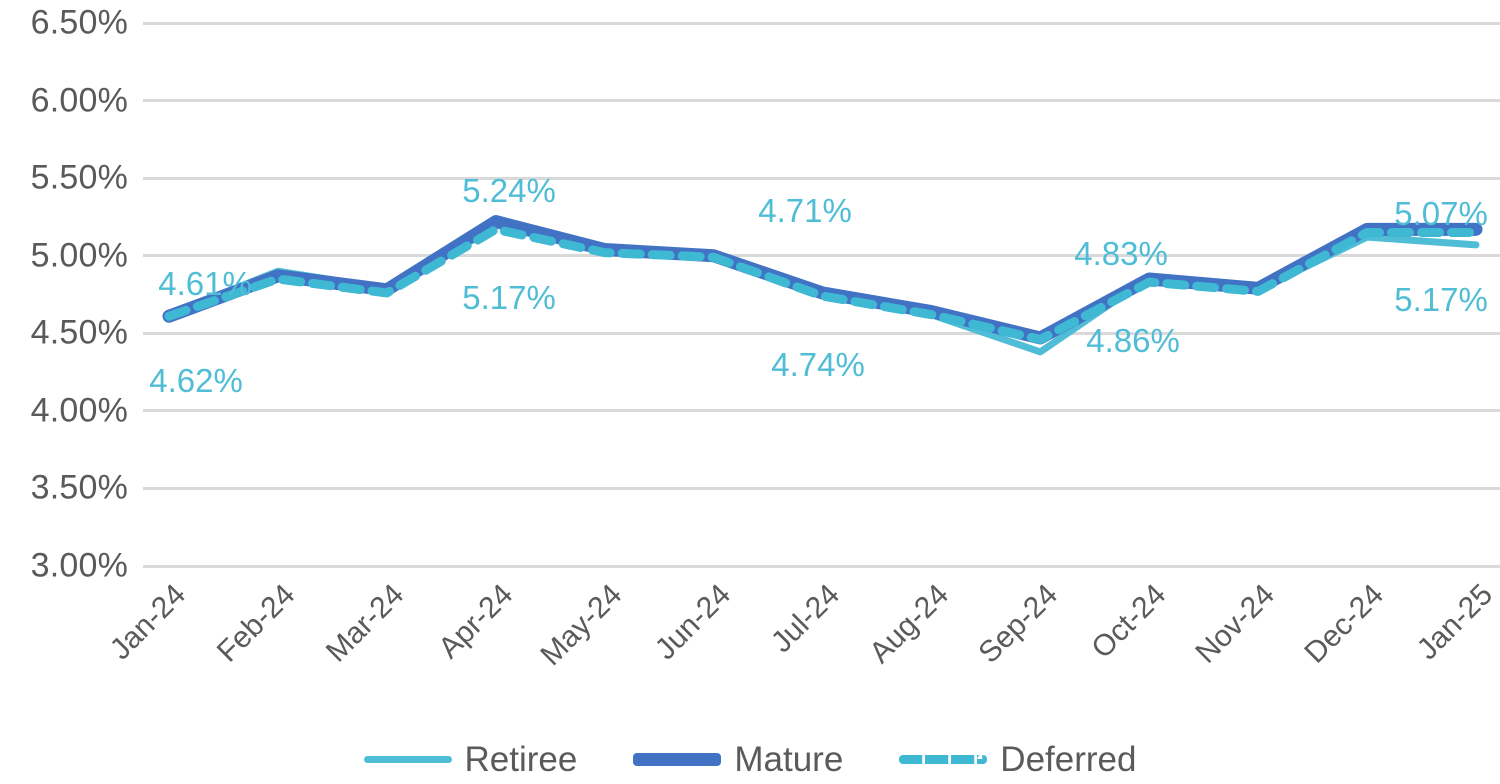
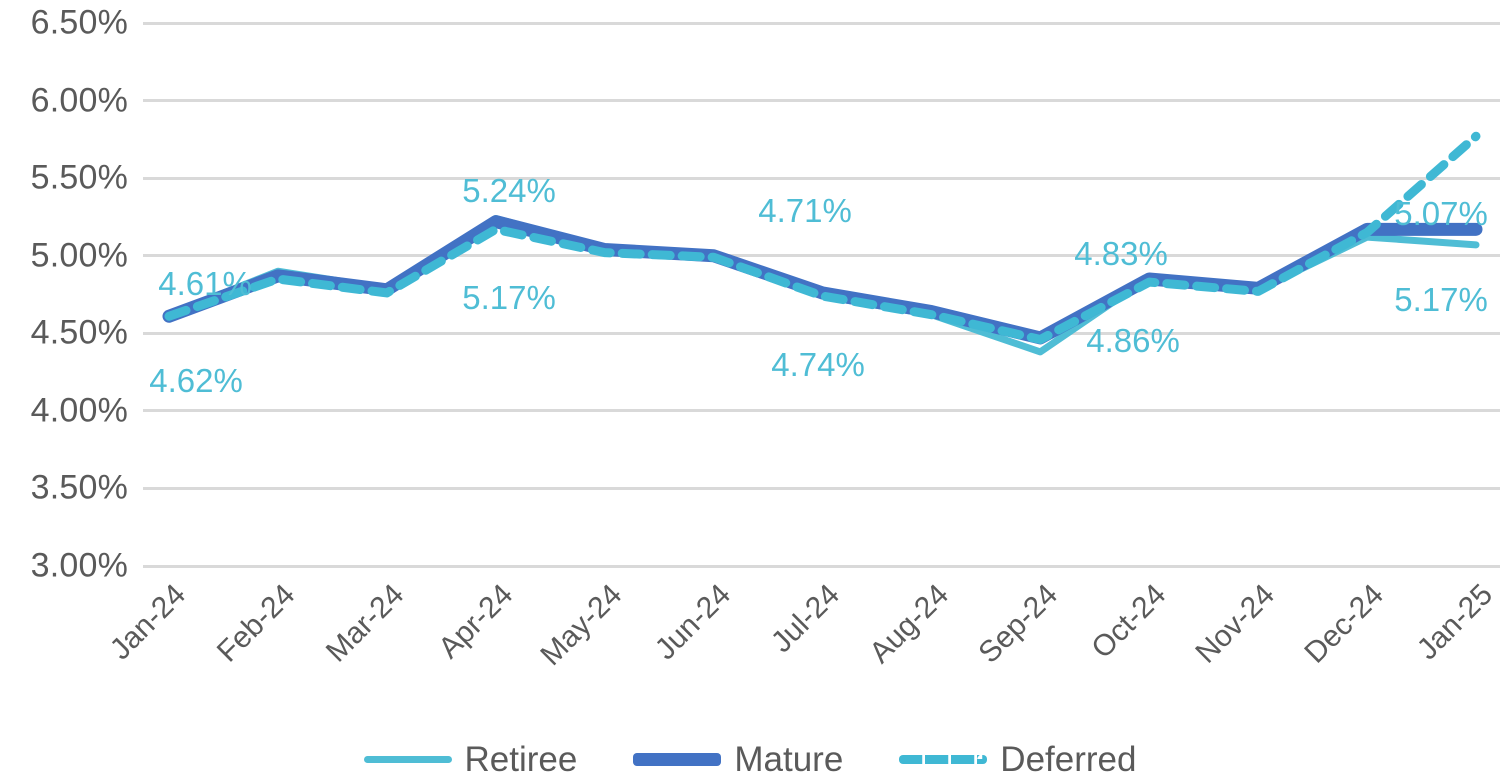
Deferred/Jan-25: 5.15% -> 5.77%
